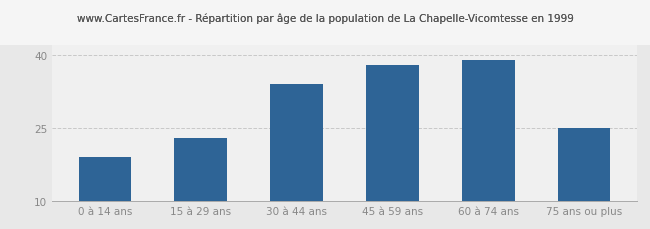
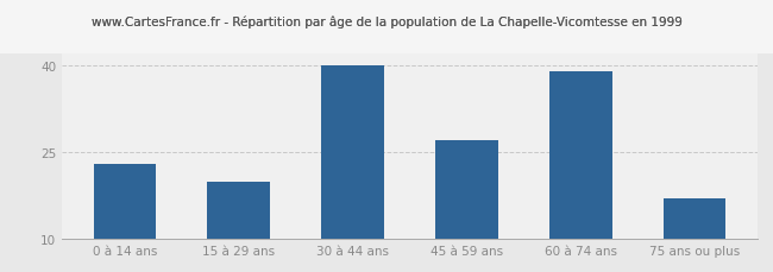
0 à 14 ans: 19 -> 23
15 à 29 ans: 23 -> 20
30 à 44 ans: 34 -> 40
45 à 59 ans: 38 -> 27
75 ans ou plus: 25 -> 17
